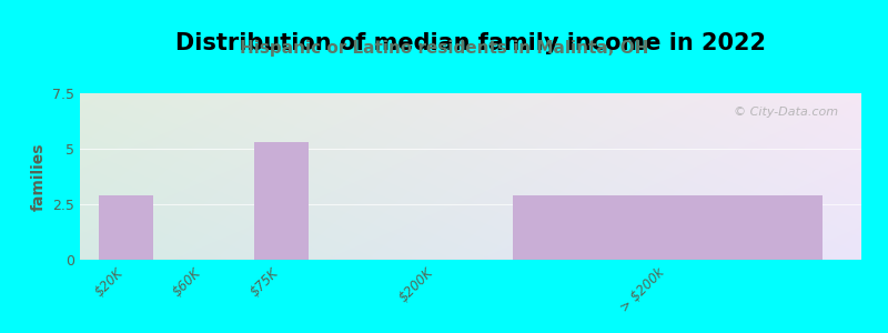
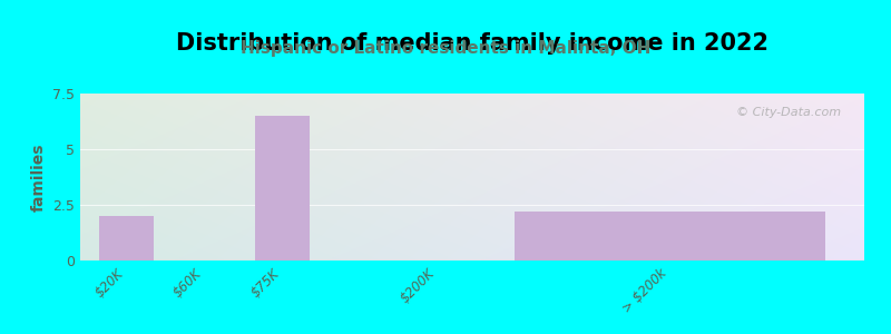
$20K: 2.9 -> 2.0
$75K: 5.3 -> 6.5
> $200k: 2.9 -> 2.2
